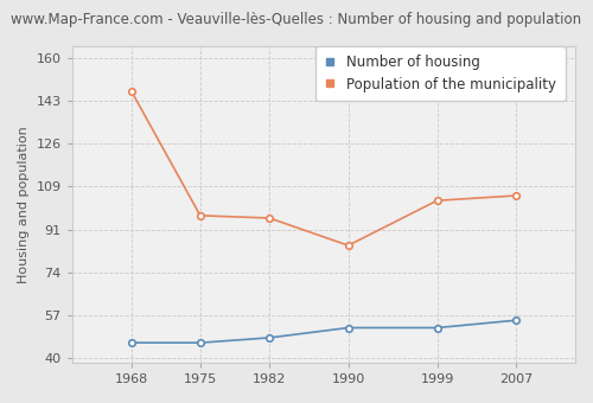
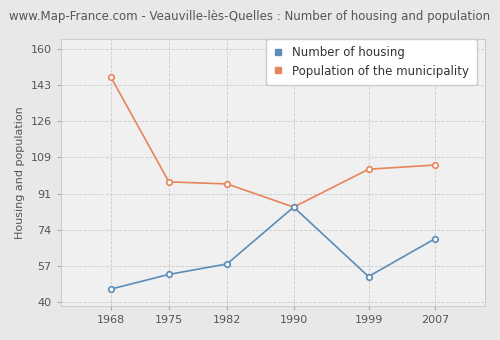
Number of housing/1975: 46 -> 53
Number of housing/1982: 48 -> 58
Number of housing/1990: 52 -> 85
Number of housing/2007: 55 -> 70
